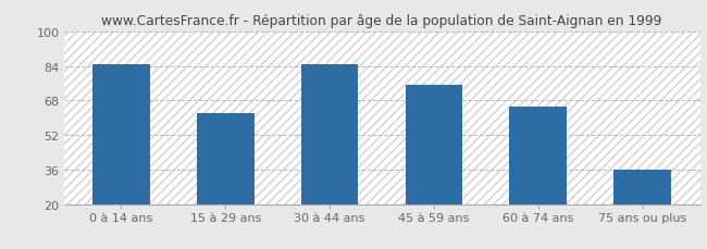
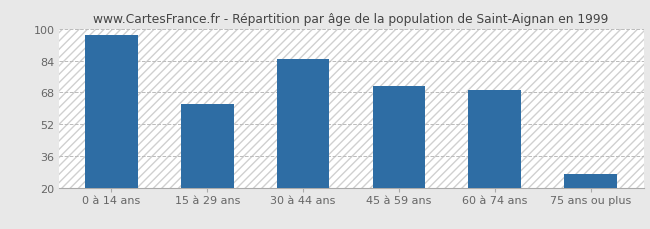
0 à 14 ans: 85 -> 97
45 à 59 ans: 75 -> 71
60 à 74 ans: 65 -> 69
75 ans ou plus: 36 -> 27
